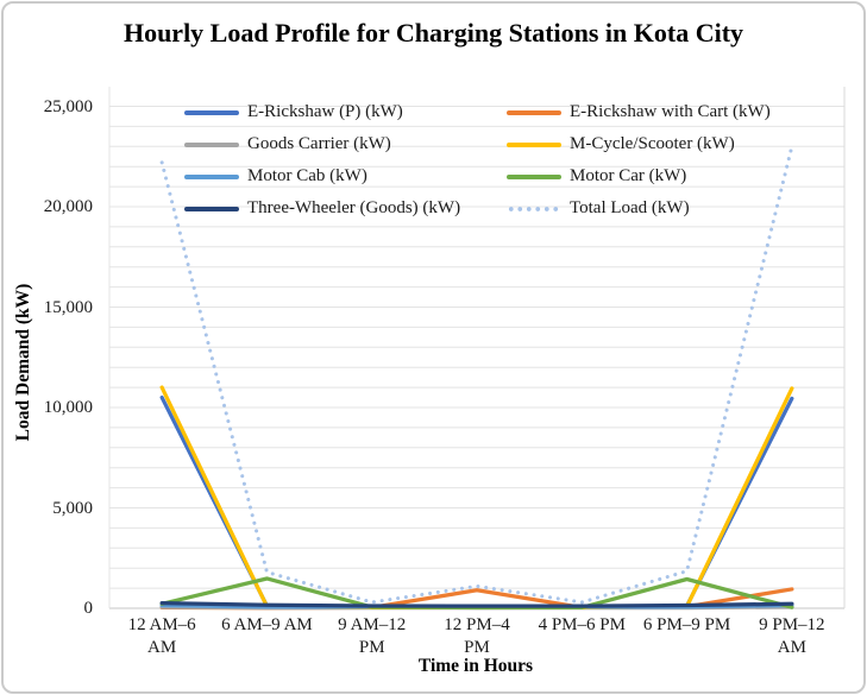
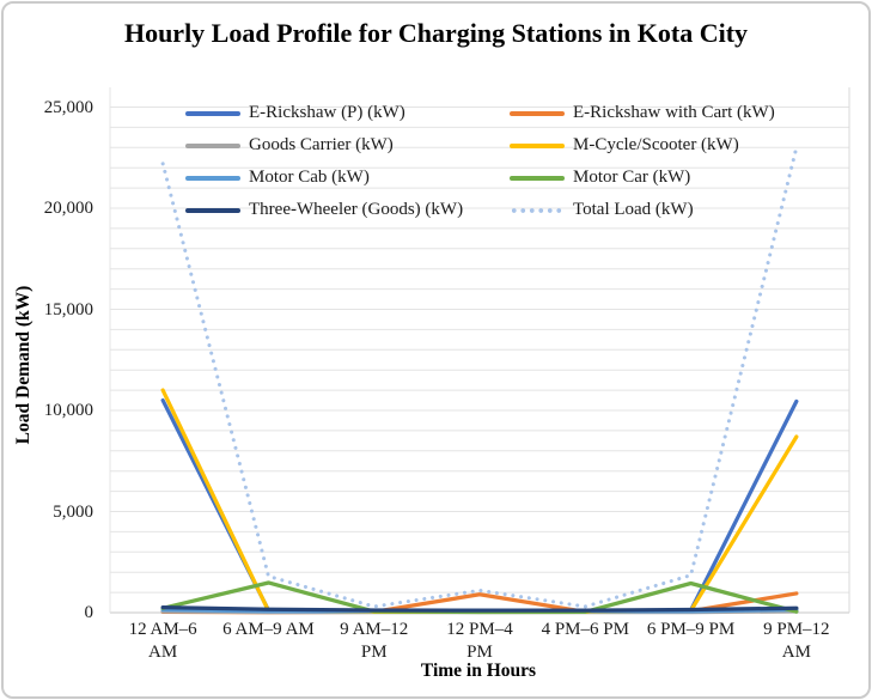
M-Cycle/Scooter (kW)/9 PM–12 AM: 11000 -> 8700
